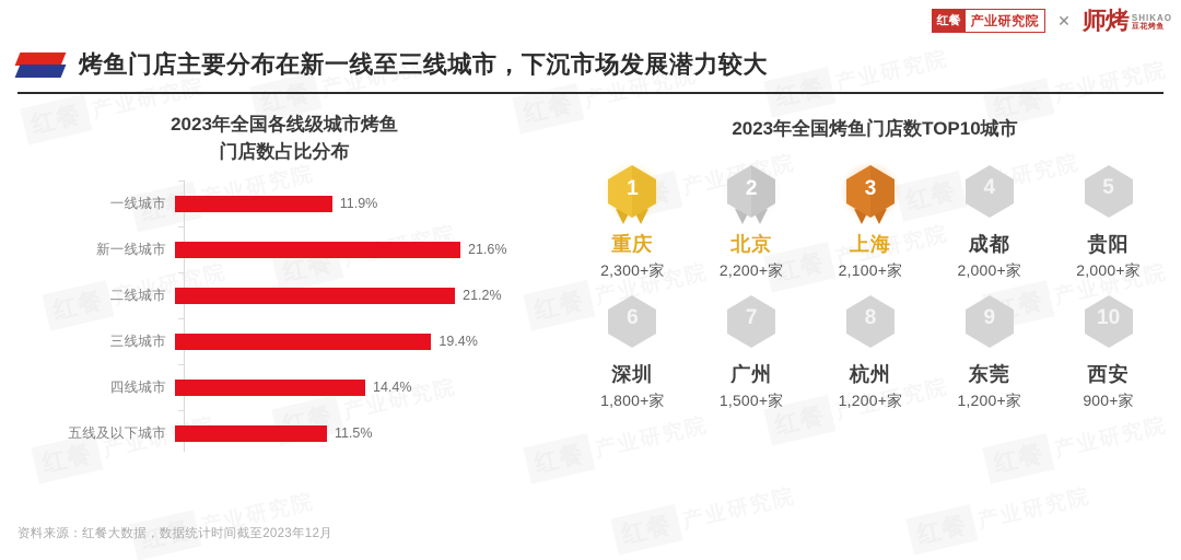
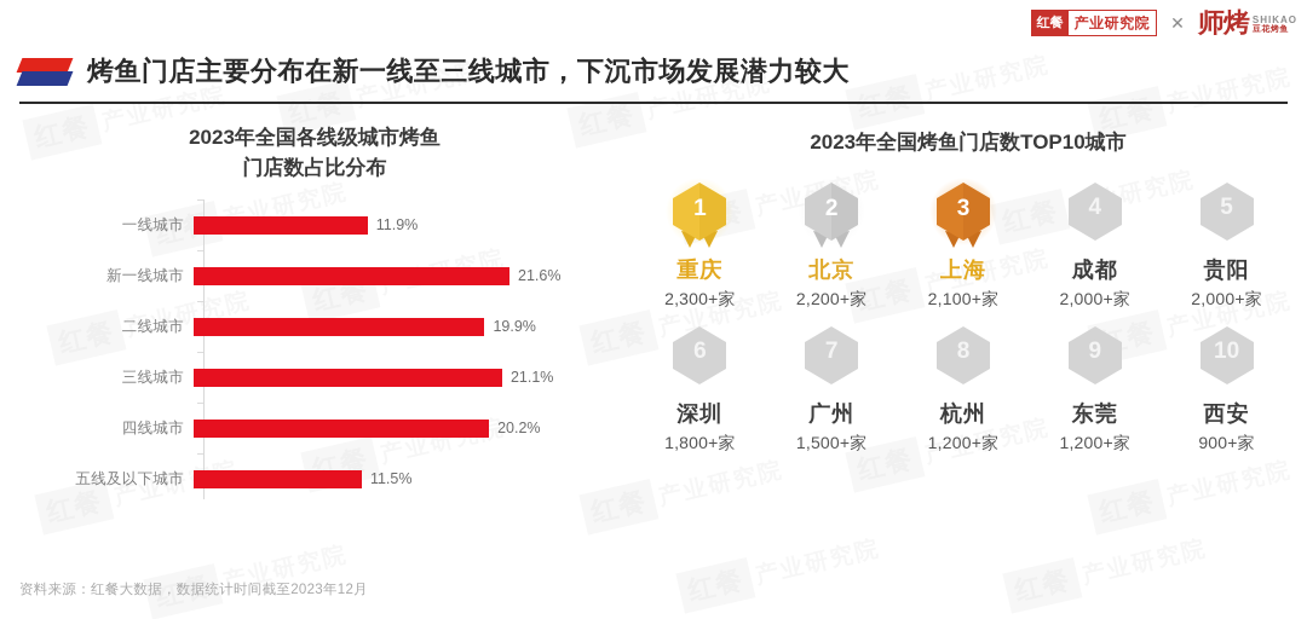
二线城市: 21.2% -> 19.9%
三线城市: 19.4% -> 21.1%
四线城市: 14.4% -> 20.2%
